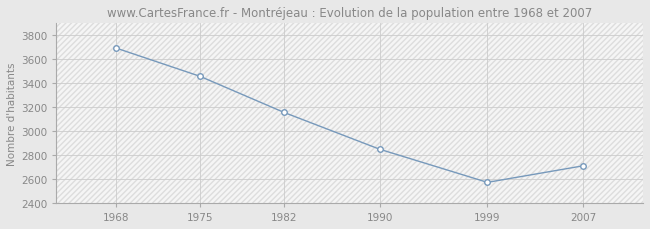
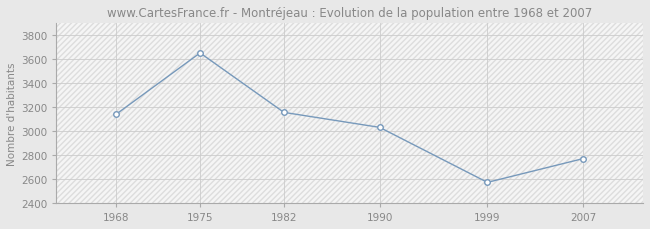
1968: 3690 -> 3140
1975: 3460 -> 3650
1990: 2850 -> 3030
2007: 2710 -> 2770
